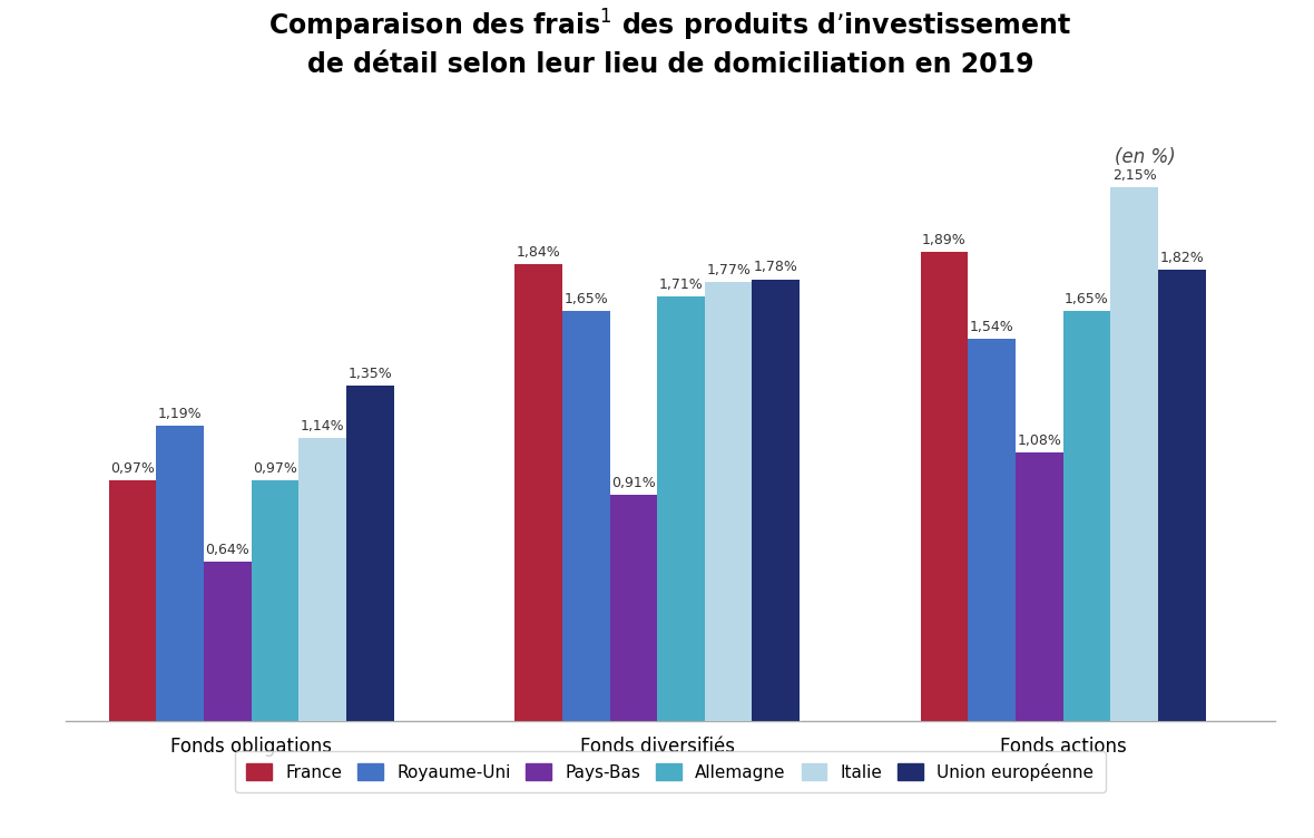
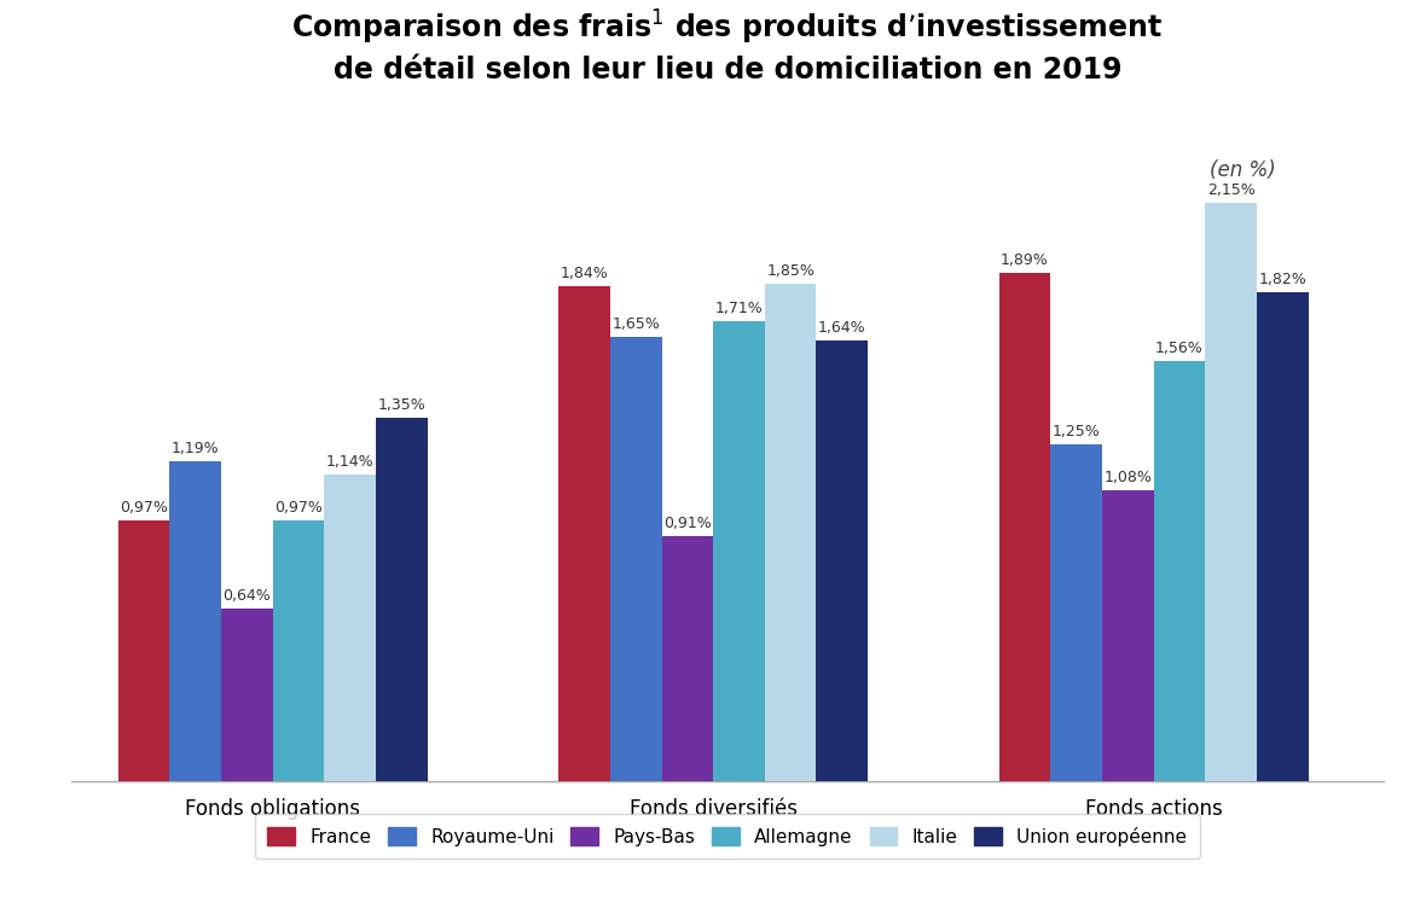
Italie/Fonds diversifiés: 1,77% -> 1,85%
Union européenne/Fonds diversifiés: 1,78% -> 1,64%
Royaume-Uni/Fonds actions: 1,54% -> 1,25%
Allemagne/Fonds actions: 1,65% -> 1,56%
